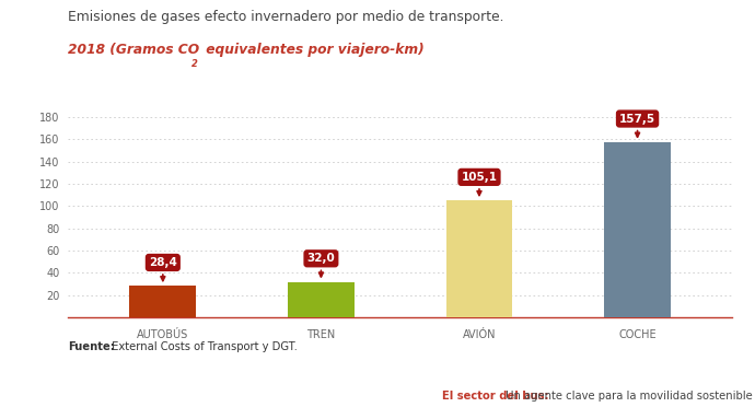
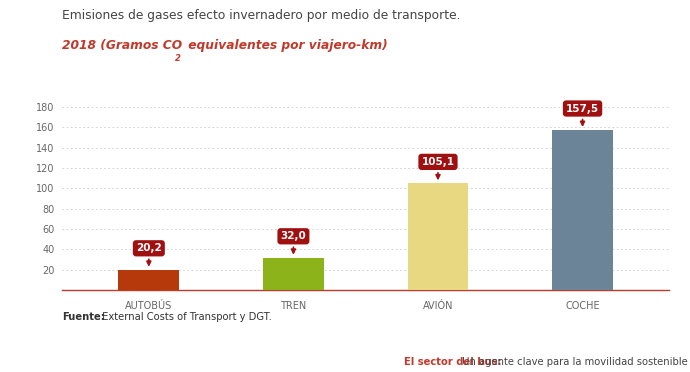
AUTOBÚS: 28,4 -> 20,2
